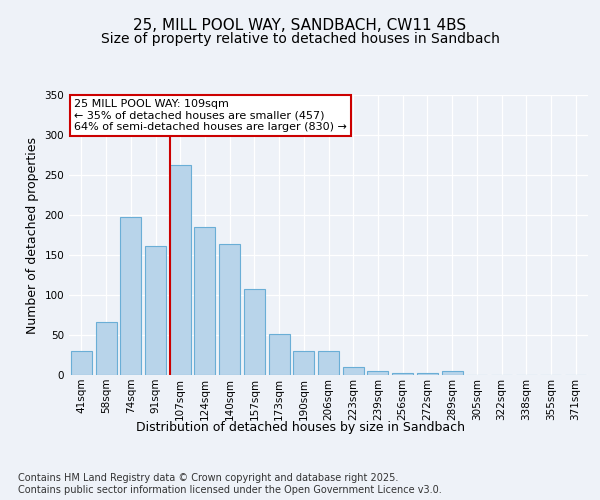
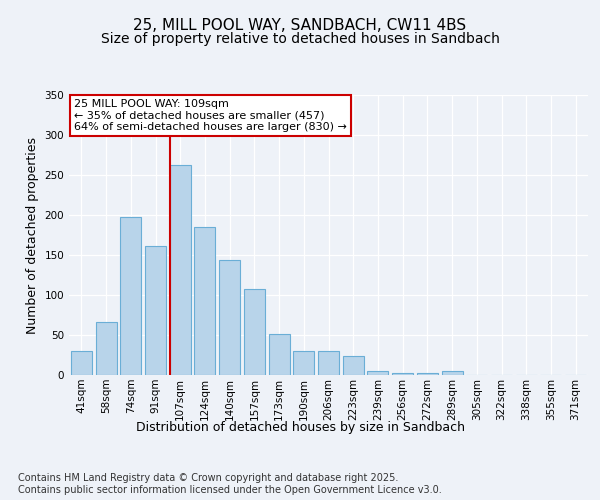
140sqm: 164 -> 144
223sqm: 10 -> 24
